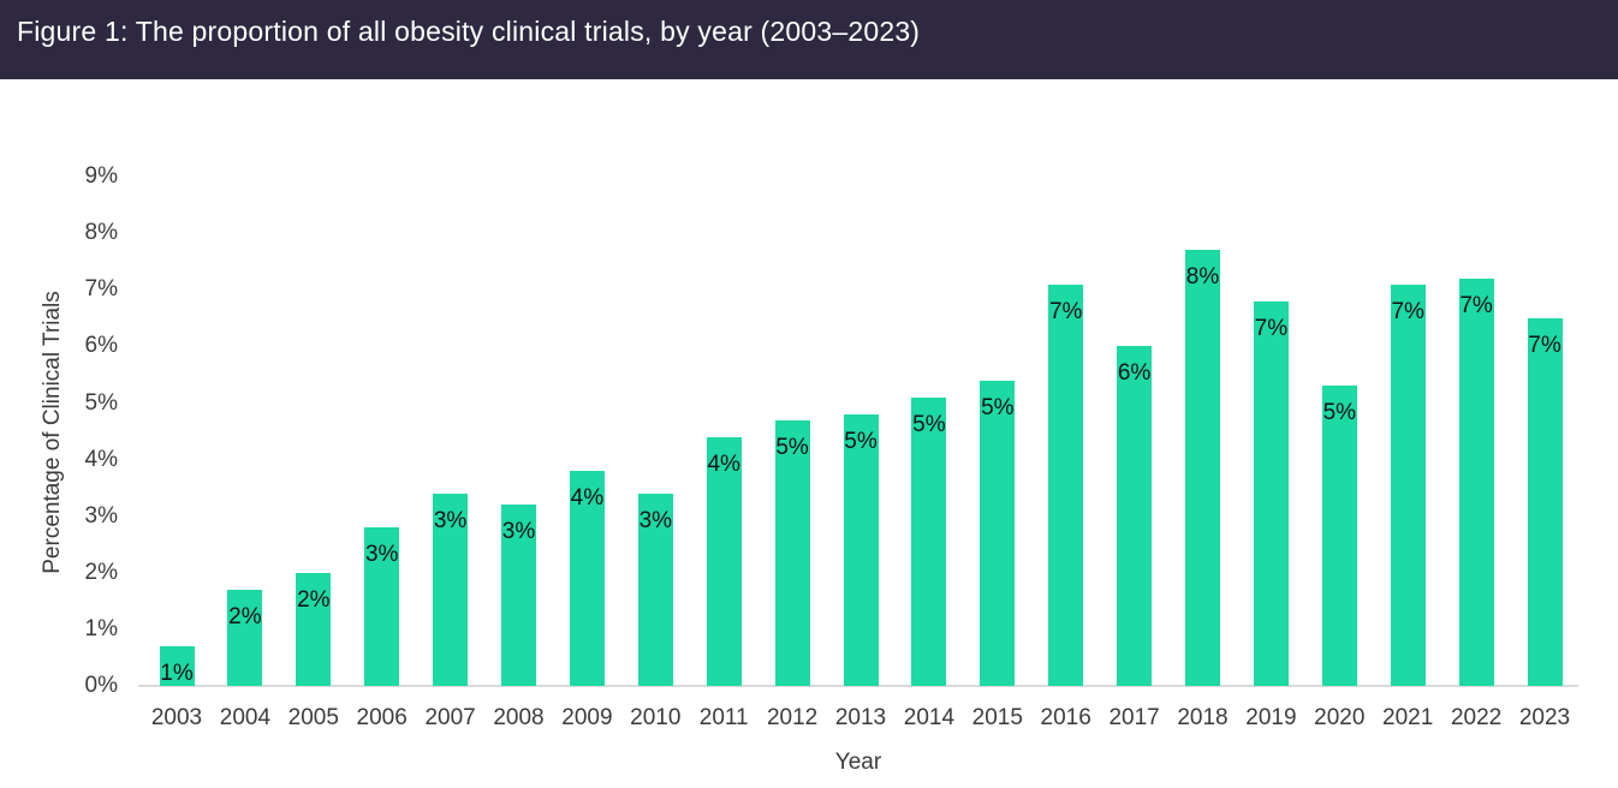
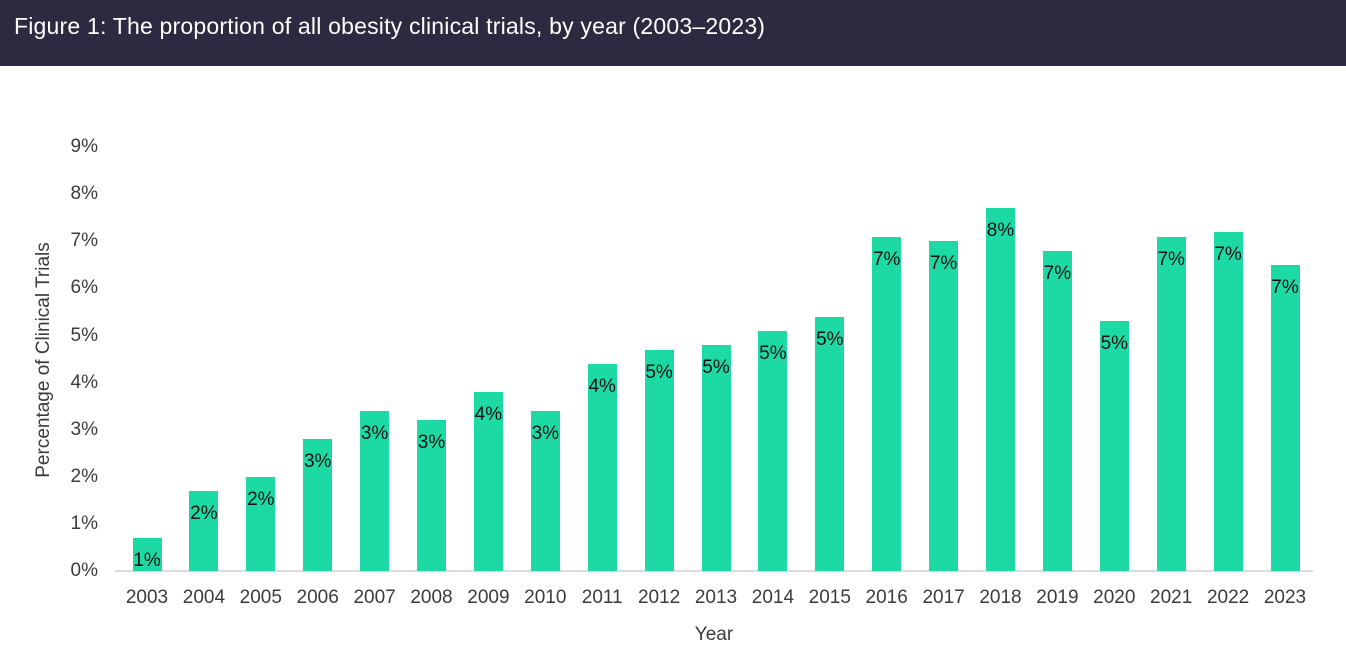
2017: 6% -> 7%
